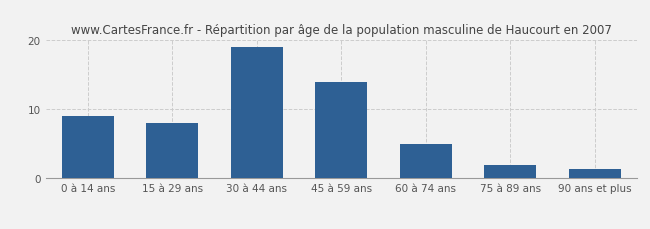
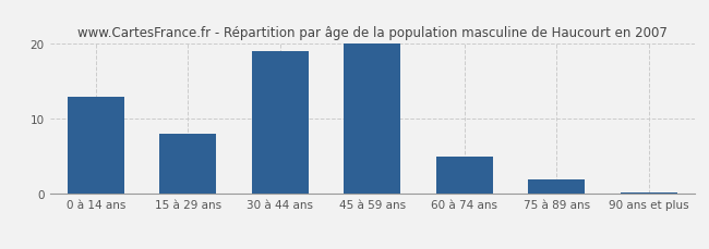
0 à 14 ans: 9.0 -> 13.0
45 à 59 ans: 14.0 -> 20.0
90 ans et plus: 1.4 -> 0.2
